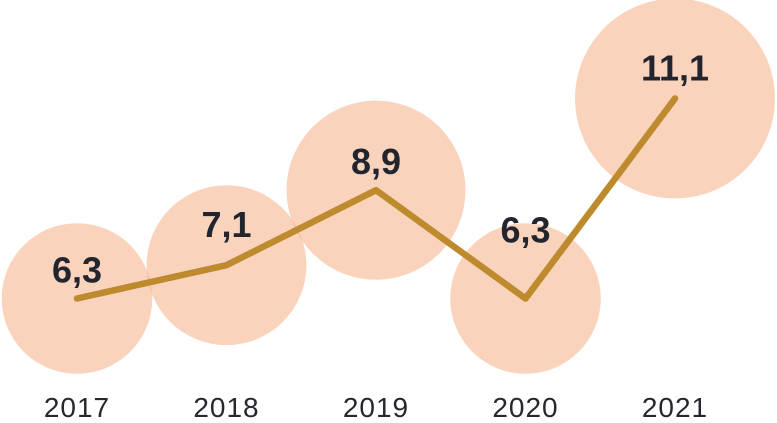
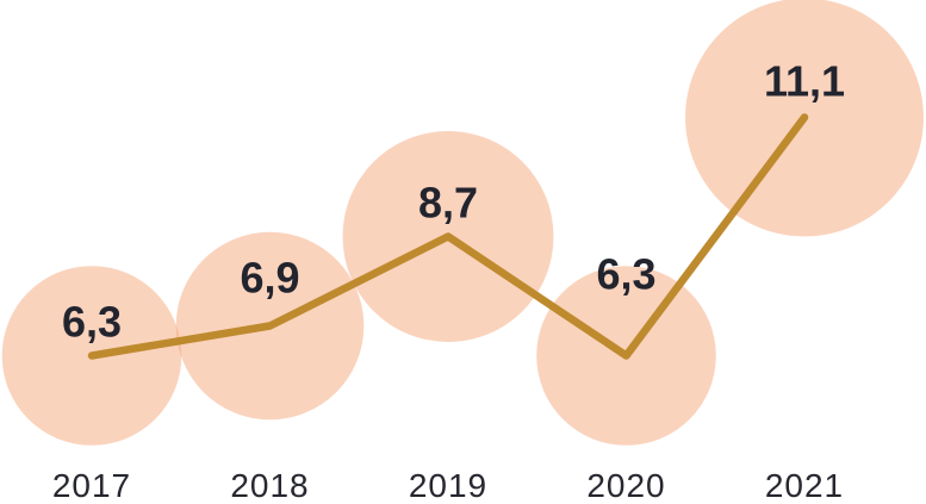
2018: 7,1 -> 6,9
2019: 8,9 -> 8,7
